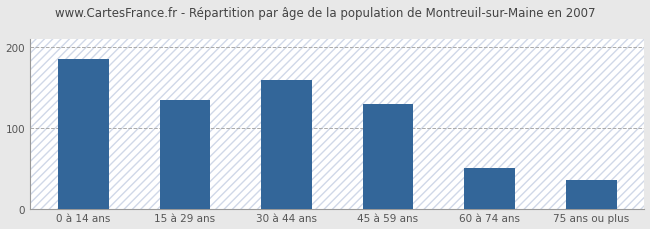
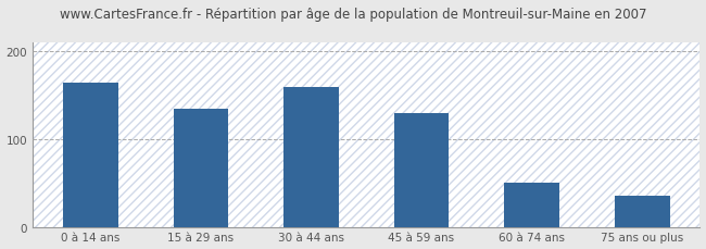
0 à 14 ans: 185 -> 164
